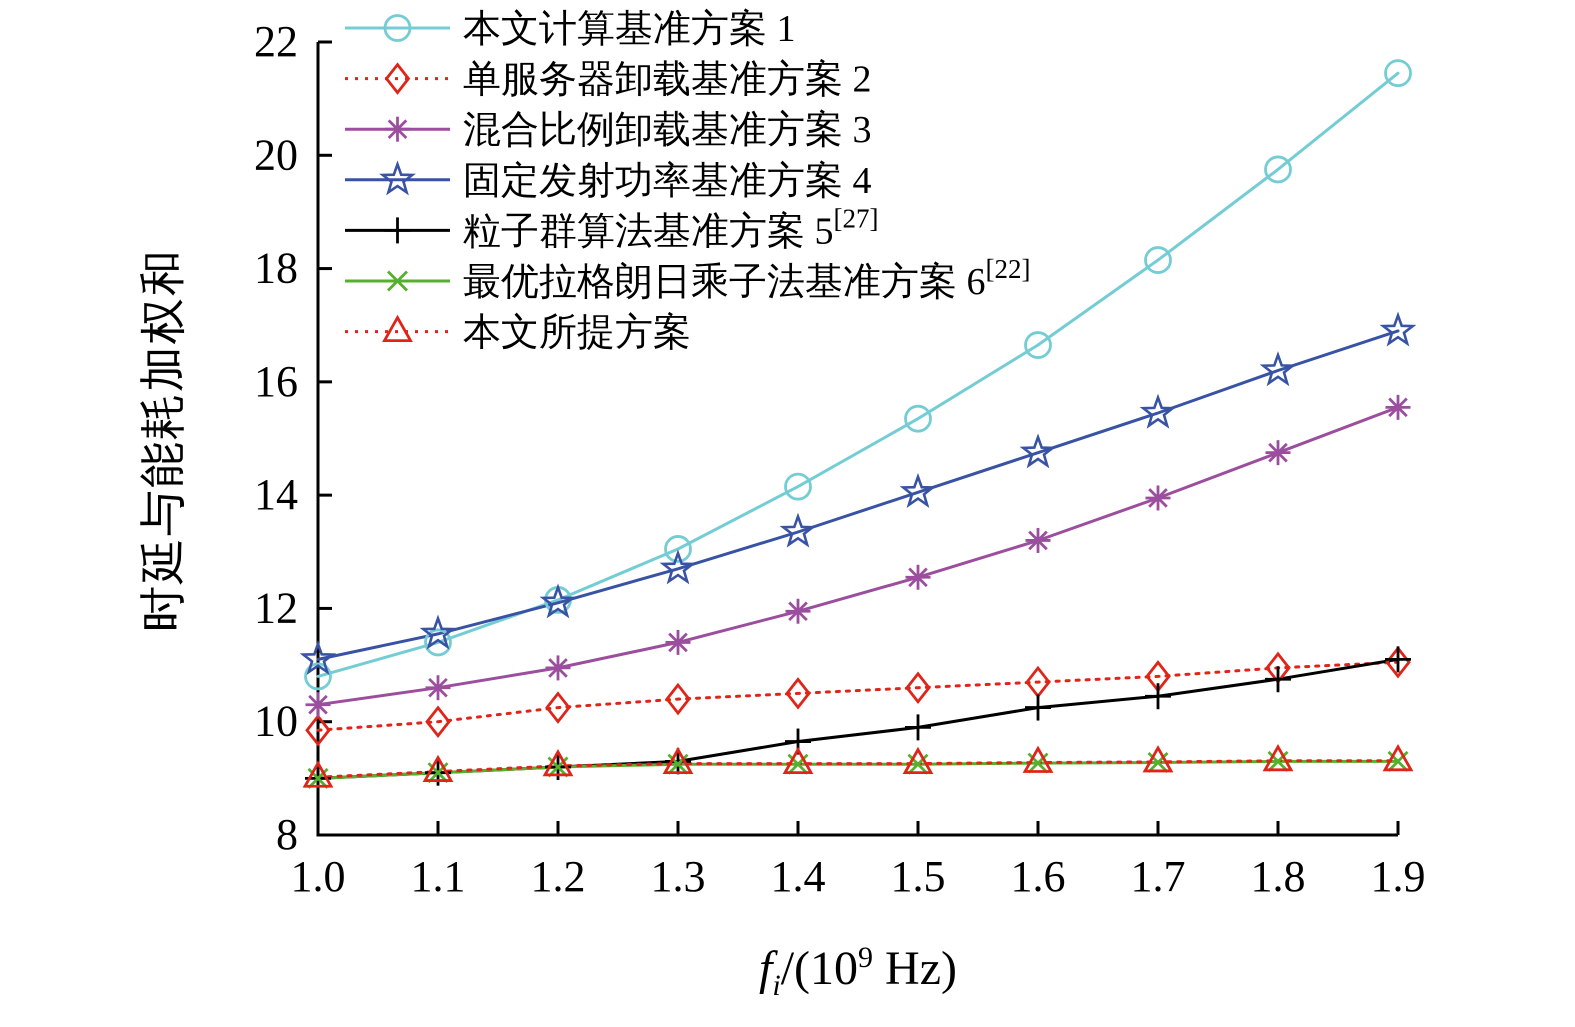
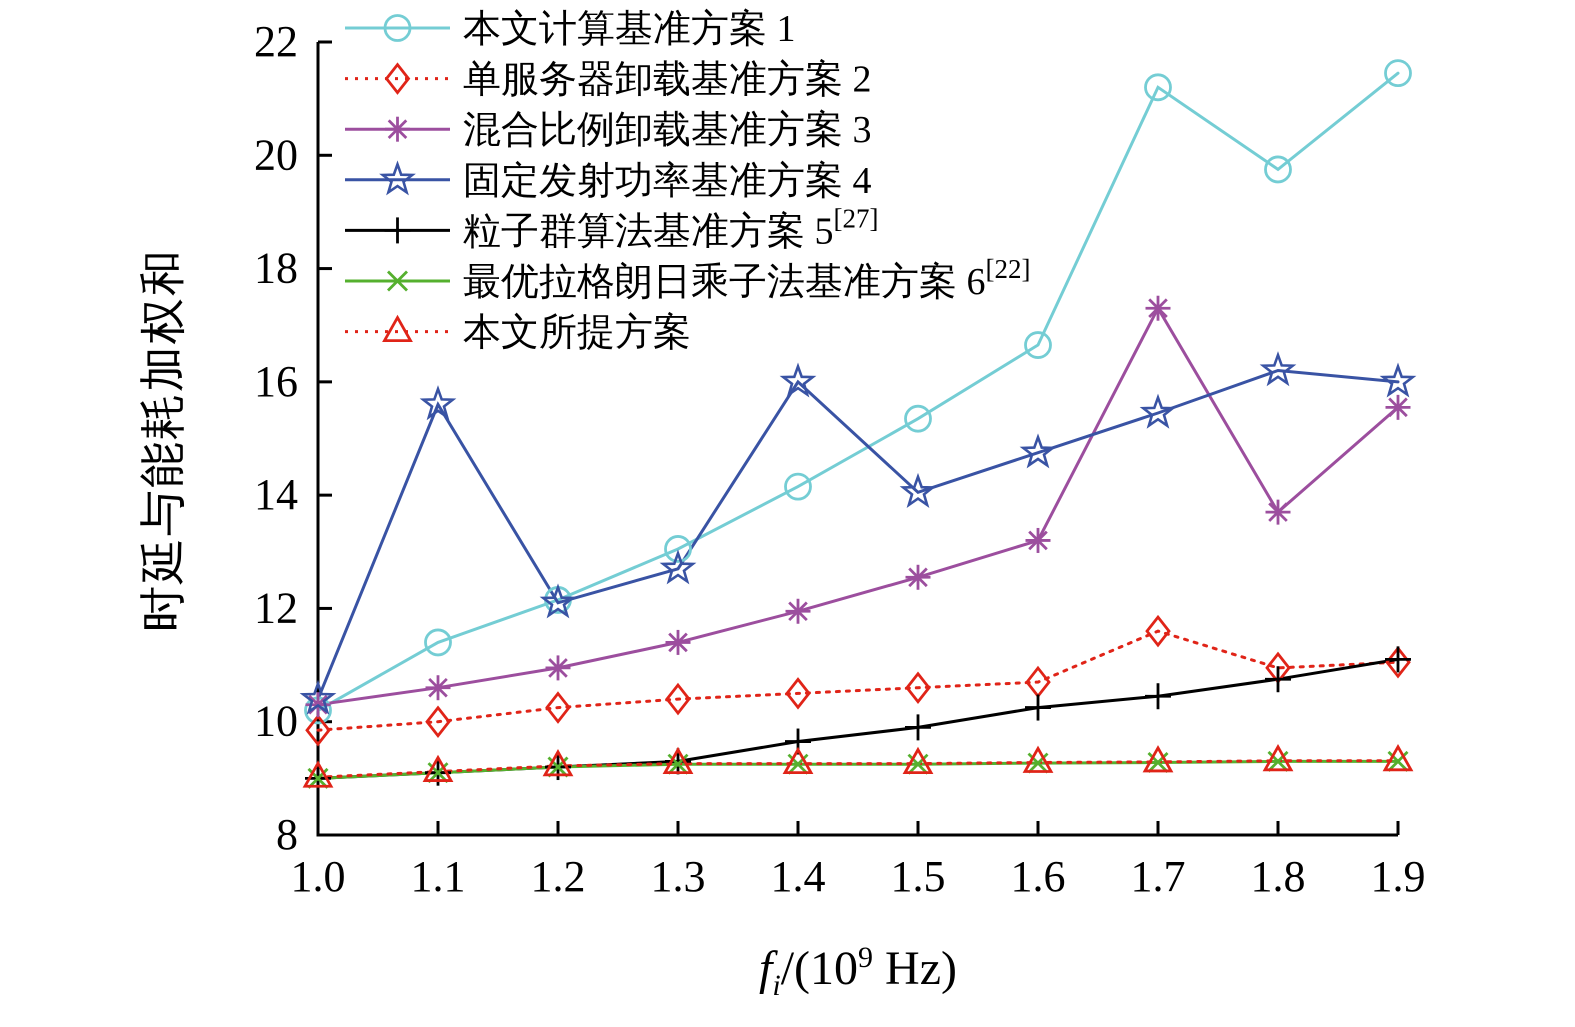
本文计算基准方案 1/1.0: 10.8 -> 10.2
固定发射功率基准方案 4/1.0: 11.1 -> 10.4
固定发射功率基准方案 4/1.1: 11.6 -> 15.6
固定发射功率基准方案 4/1.4: 13.3 -> 16.0
本文计算基准方案 1/1.7: 18.1 -> 21.2
单服务器卸载基准方案 2/1.7: 10.8 -> 11.6
混合比例卸载基准方案 3/1.7: 13.9 -> 17.3
混合比例卸载基准方案 3/1.8: 14.8 -> 13.7
固定发射功率基准方案 4/1.9: 16.9 -> 16.0
